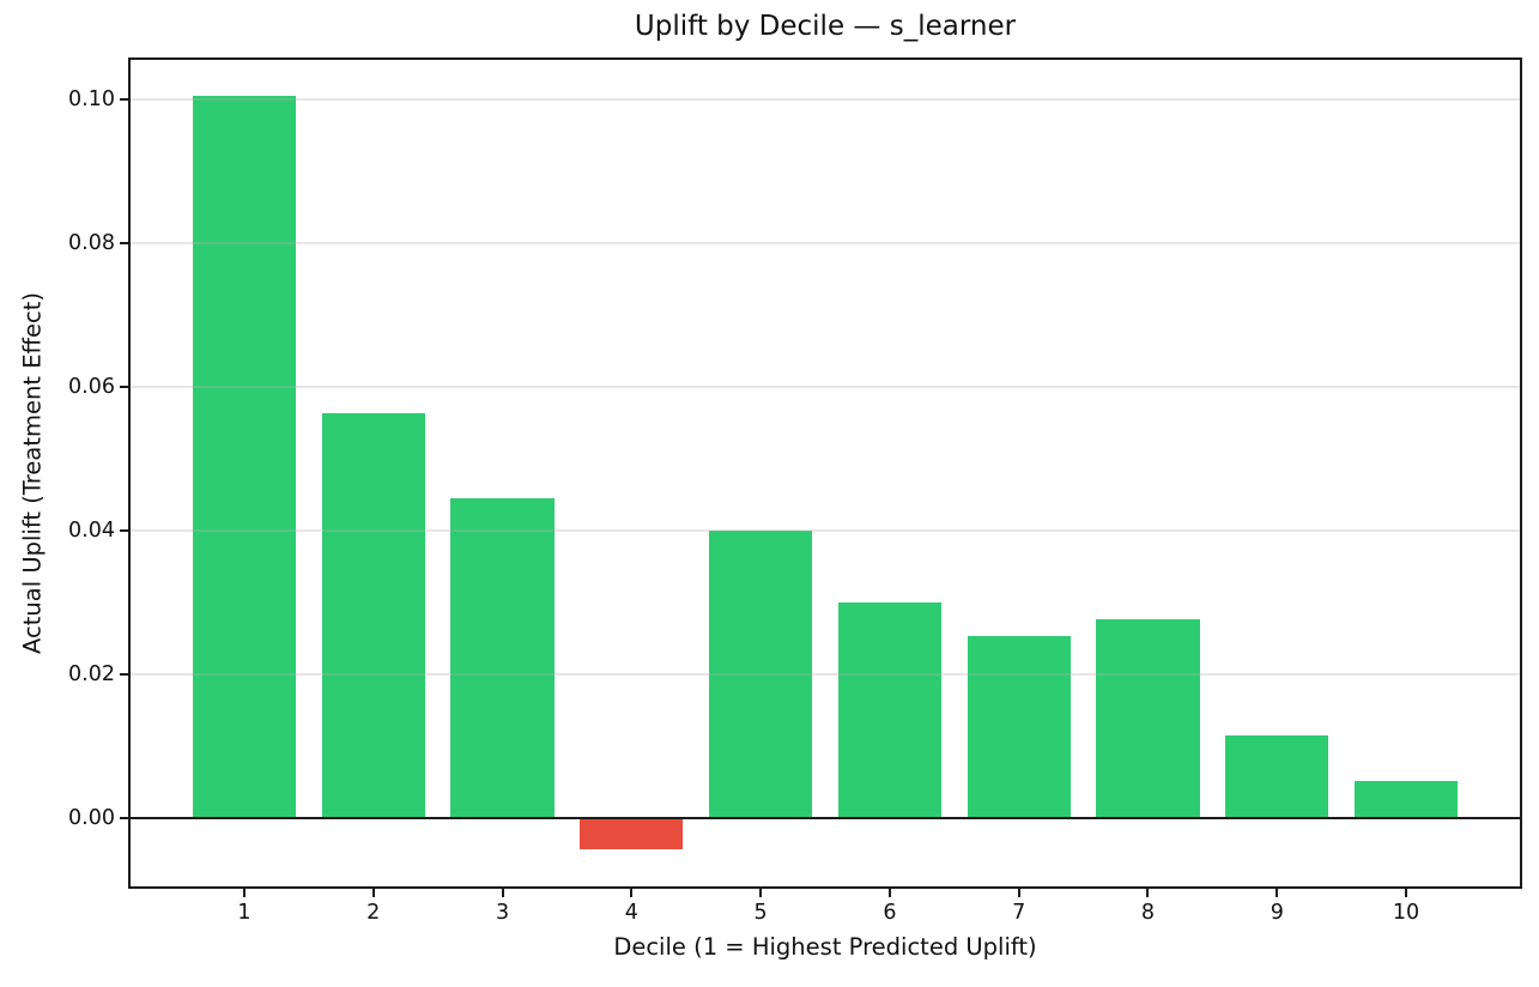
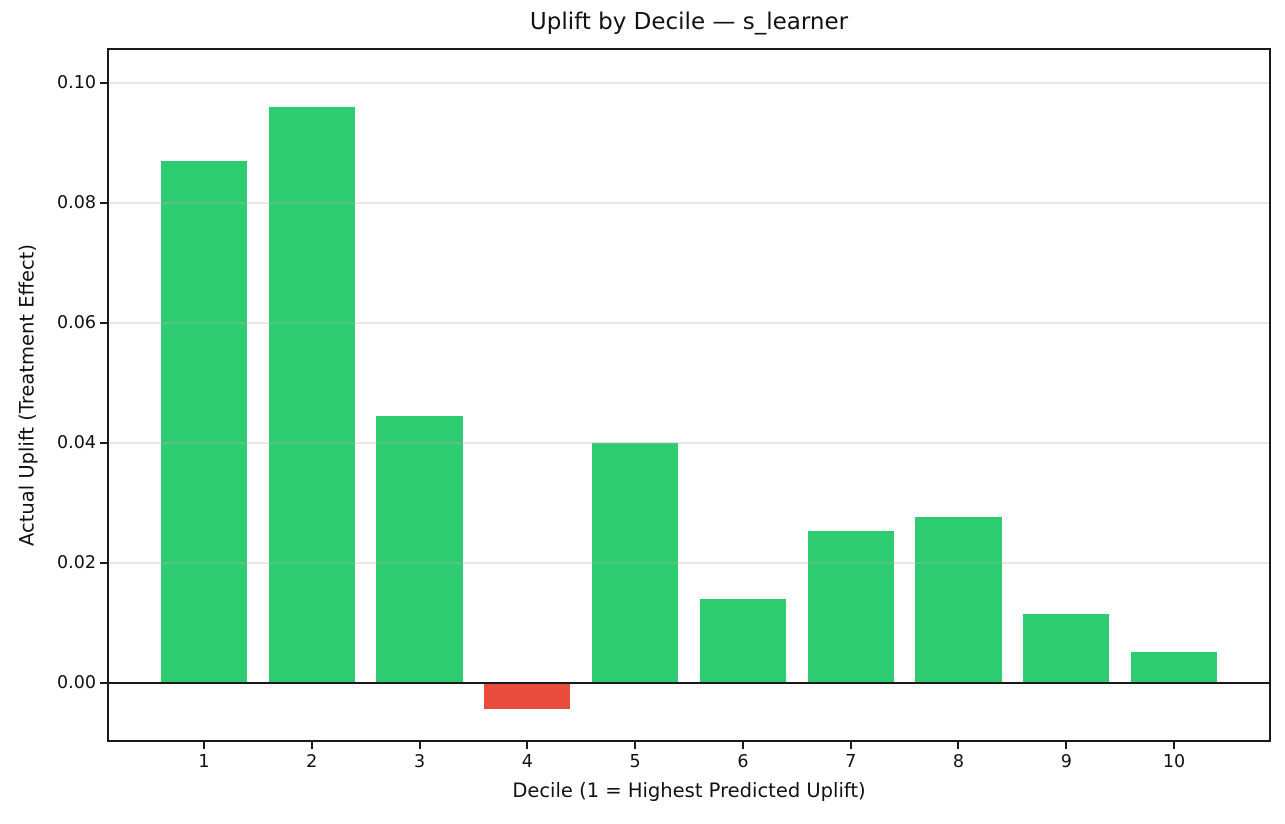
1: 0.101 -> 0.087
2: 0.056 -> 0.096
6: 0.030 -> 0.014
